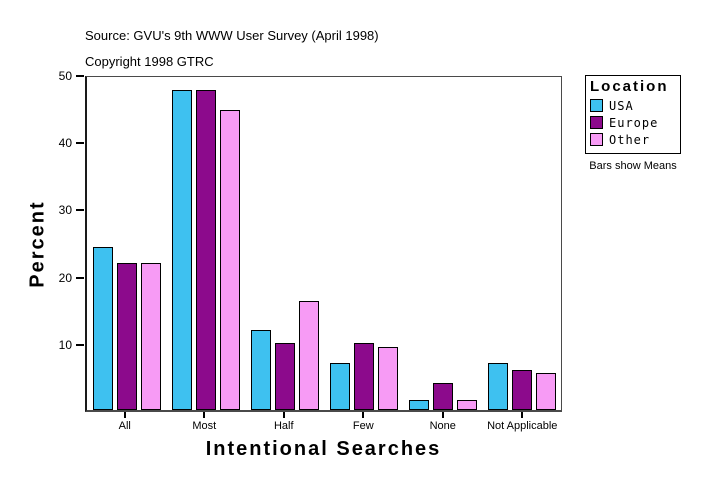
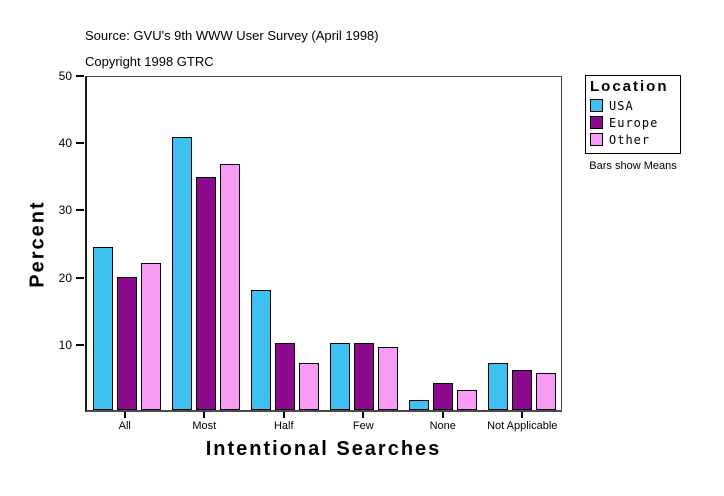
Europe/All: 22 -> 20
USA/Most: 48 -> 41
Europe/Most: 48 -> 35
Other/Most: 45 -> 37
USA/Half: 12 -> 18
Other/Half: 16 -> 7
USA/Few: 7 -> 10
Other/None: 2 -> 3
